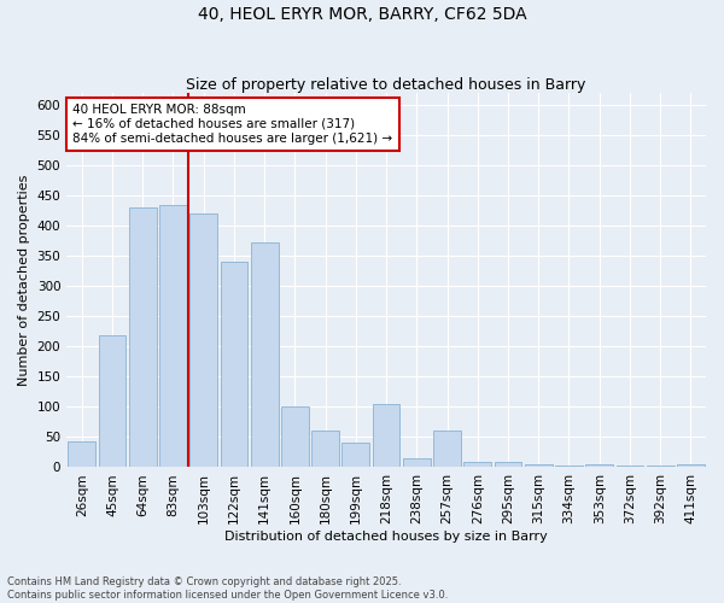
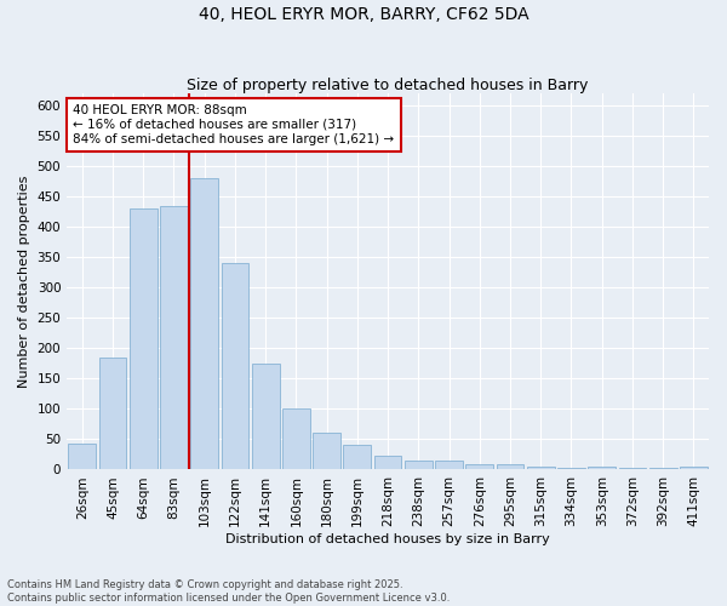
45sqm: 218 -> 185
103sqm: 420 -> 480
141sqm: 372 -> 175
218sqm: 104 -> 22
257sqm: 60 -> 15
